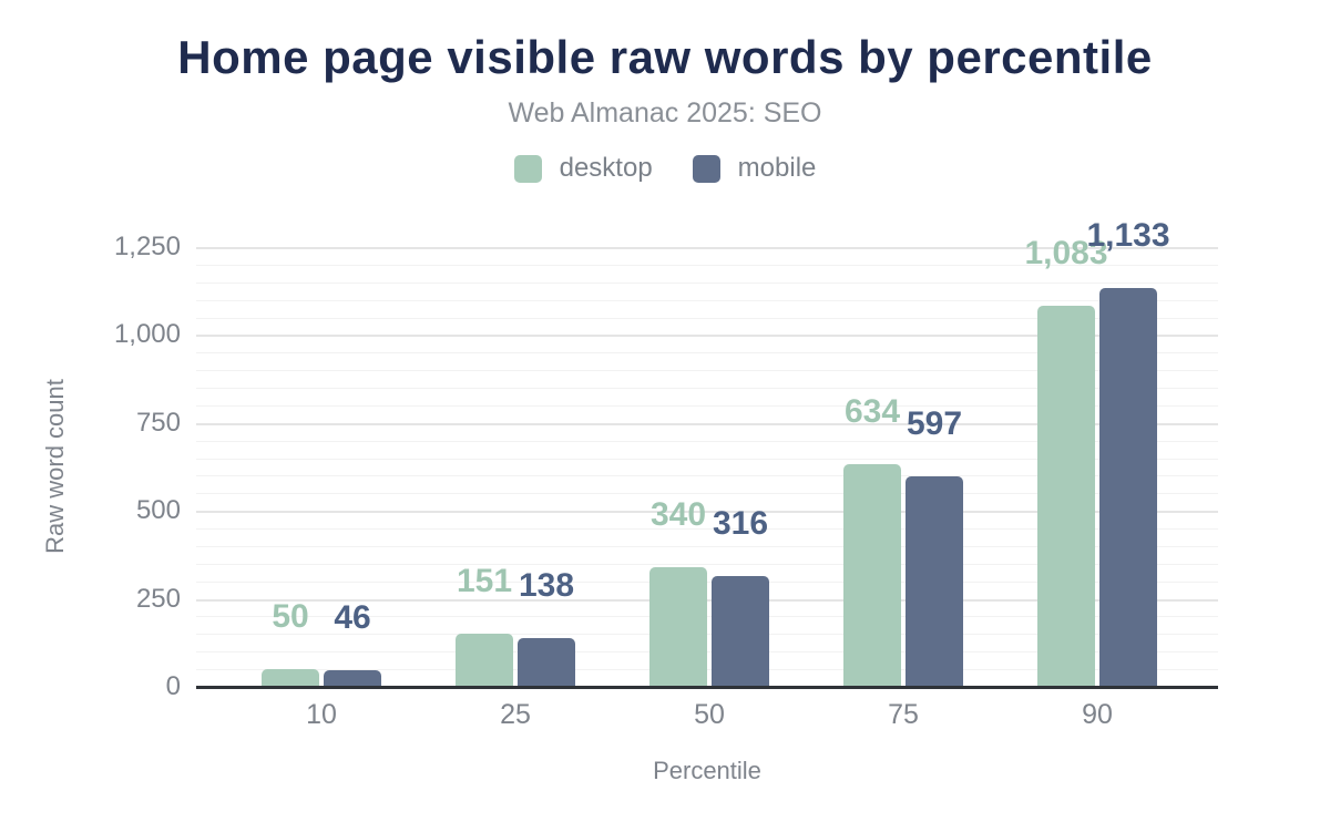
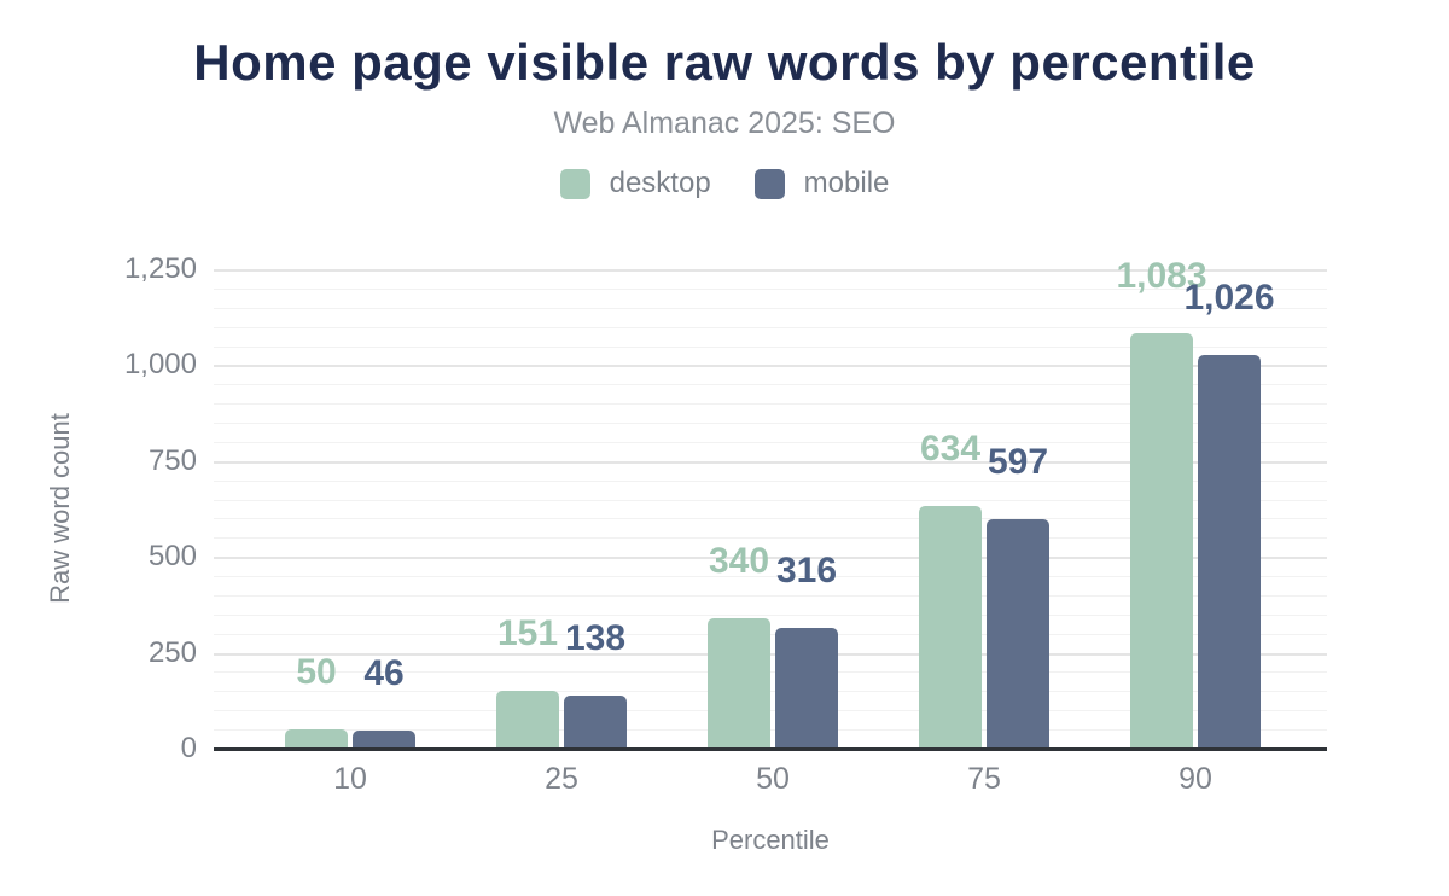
mobile/90: 1,133 -> 1,026
